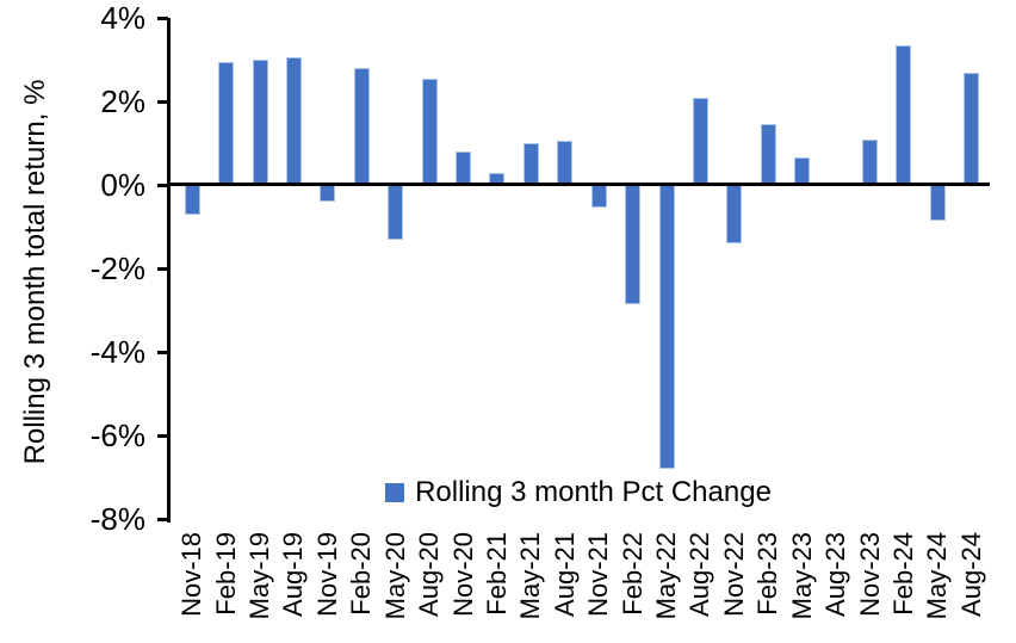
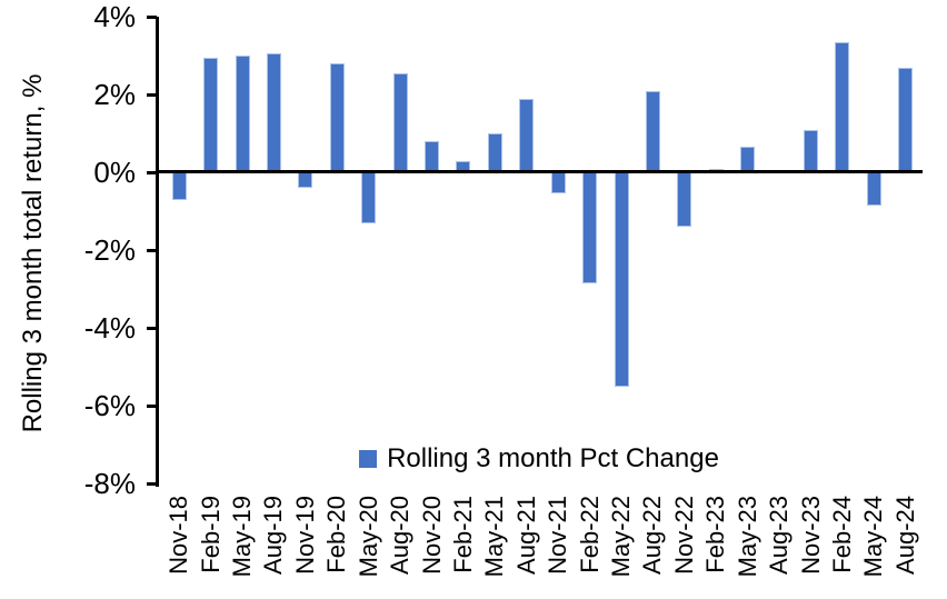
Aug-21: 1.1% -> 1.9%
May-22: -6.8% -> -5.5%
Feb-23: 1.4% -> 0.1%
